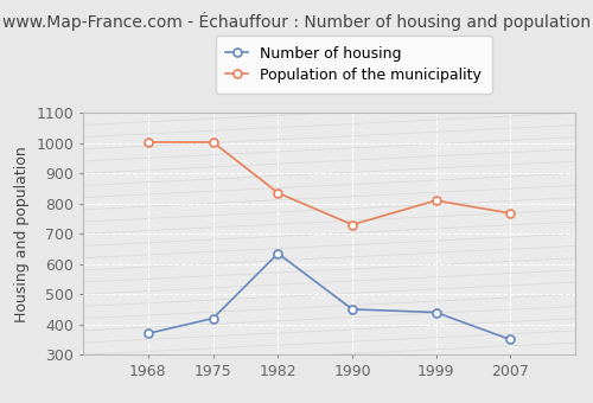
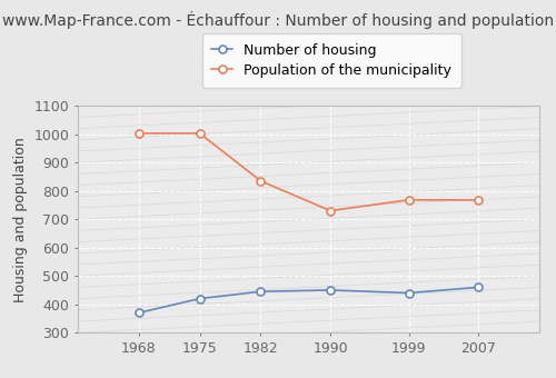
Number of housing/1982: 635 -> 445
Population of the municipality/1999: 810 -> 768
Number of housing/2007: 350 -> 460
